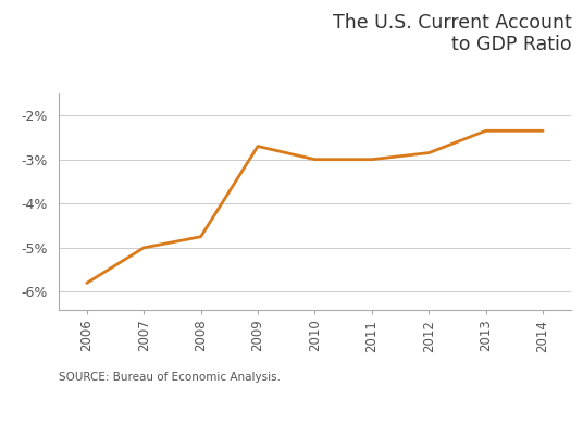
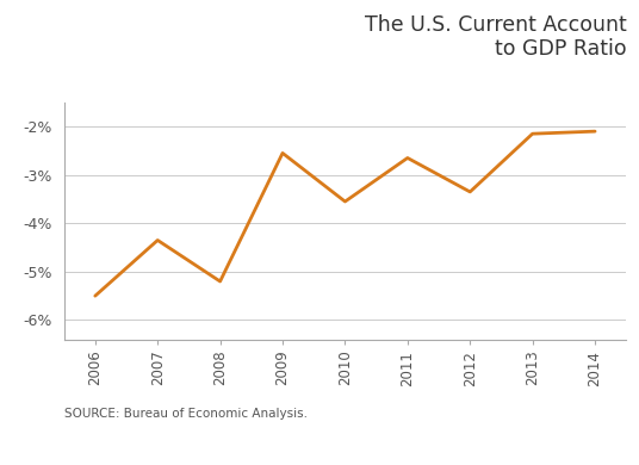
2006: -5.80% -> -5.50%
2007: -5.00% -> -4.35%
2008: -4.75% -> -5.20%
2009: -2.70% -> -2.55%
2010: -3.00% -> -3.55%
2011: -3.00% -> -2.65%
2012: -2.85% -> -3.35%
2013: -2.35% -> -2.15%
2014: -2.35% -> -2.10%
